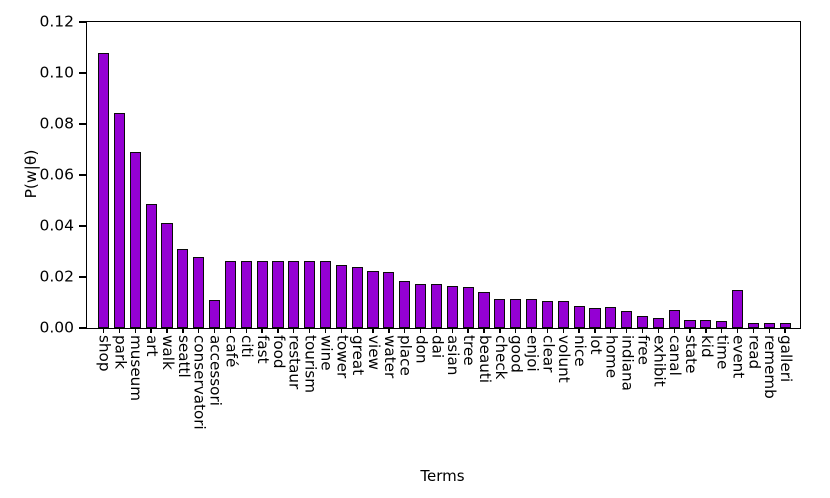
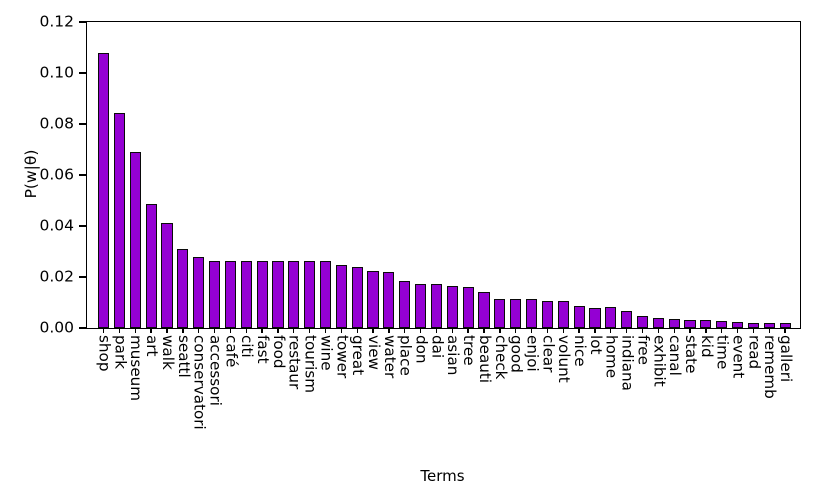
accessori: 0.011 -> 0.026
canal: 0.007 -> 0.003
event: 0.015 -> 0.002
